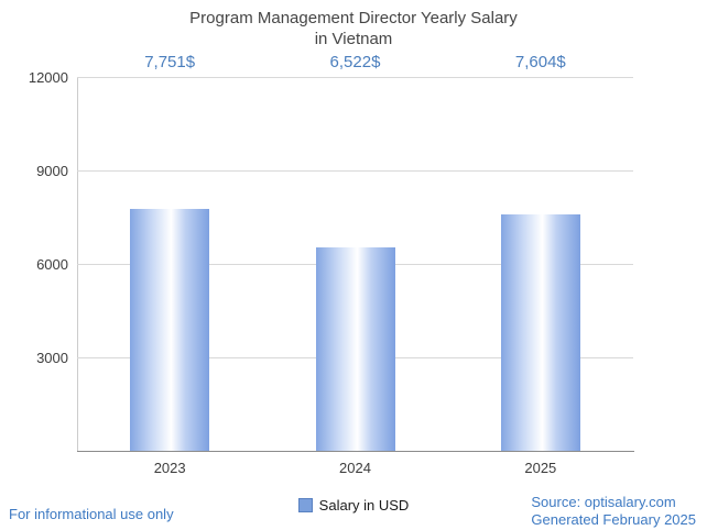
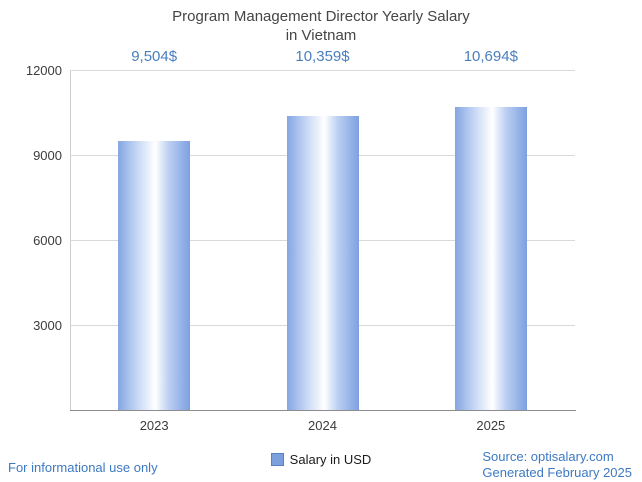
2023: 7,751 -> 9,504
2024: 6,522 -> 10,359
2025: 7,604 -> 10,694
